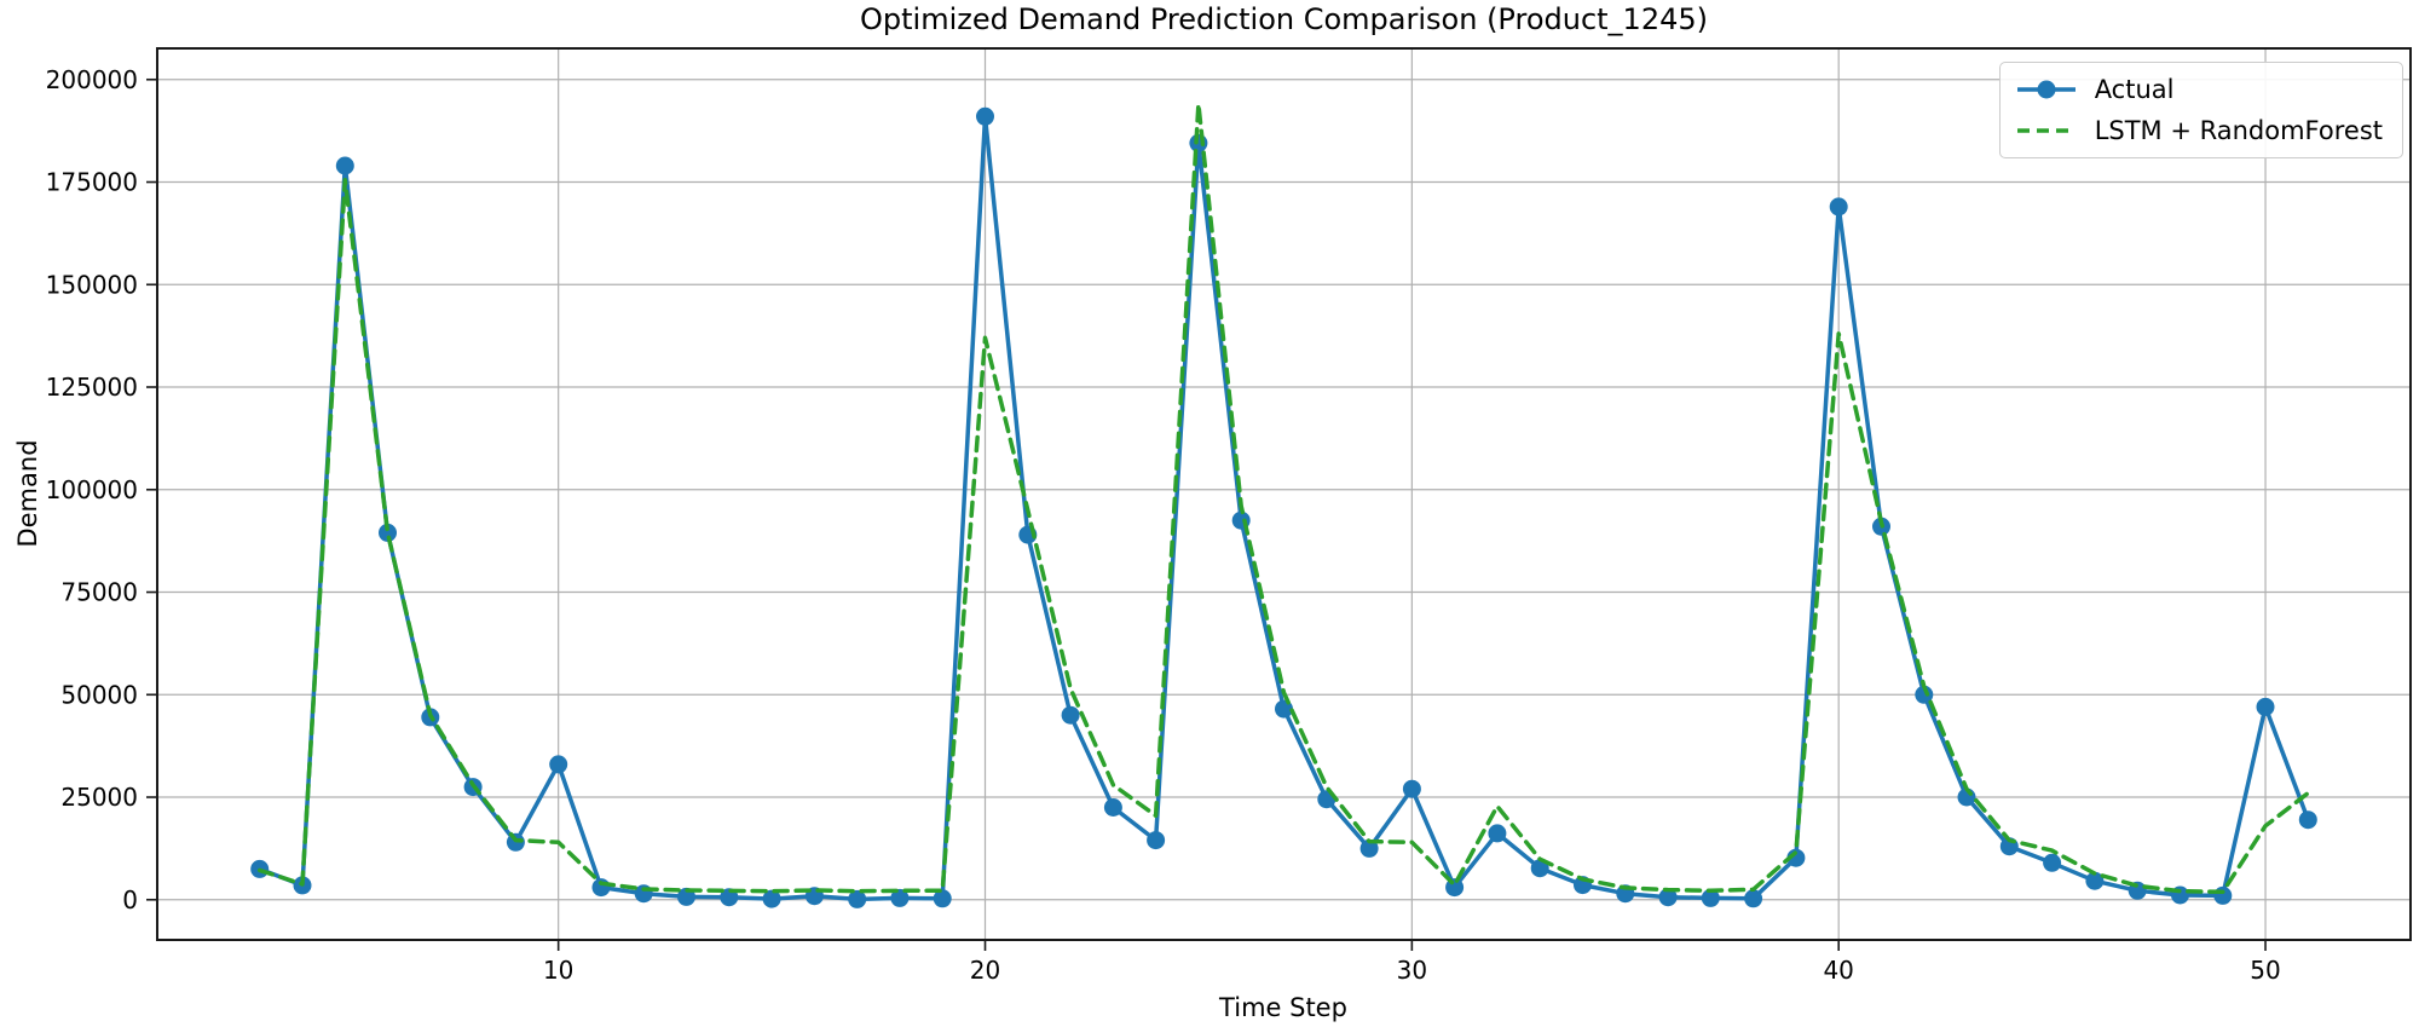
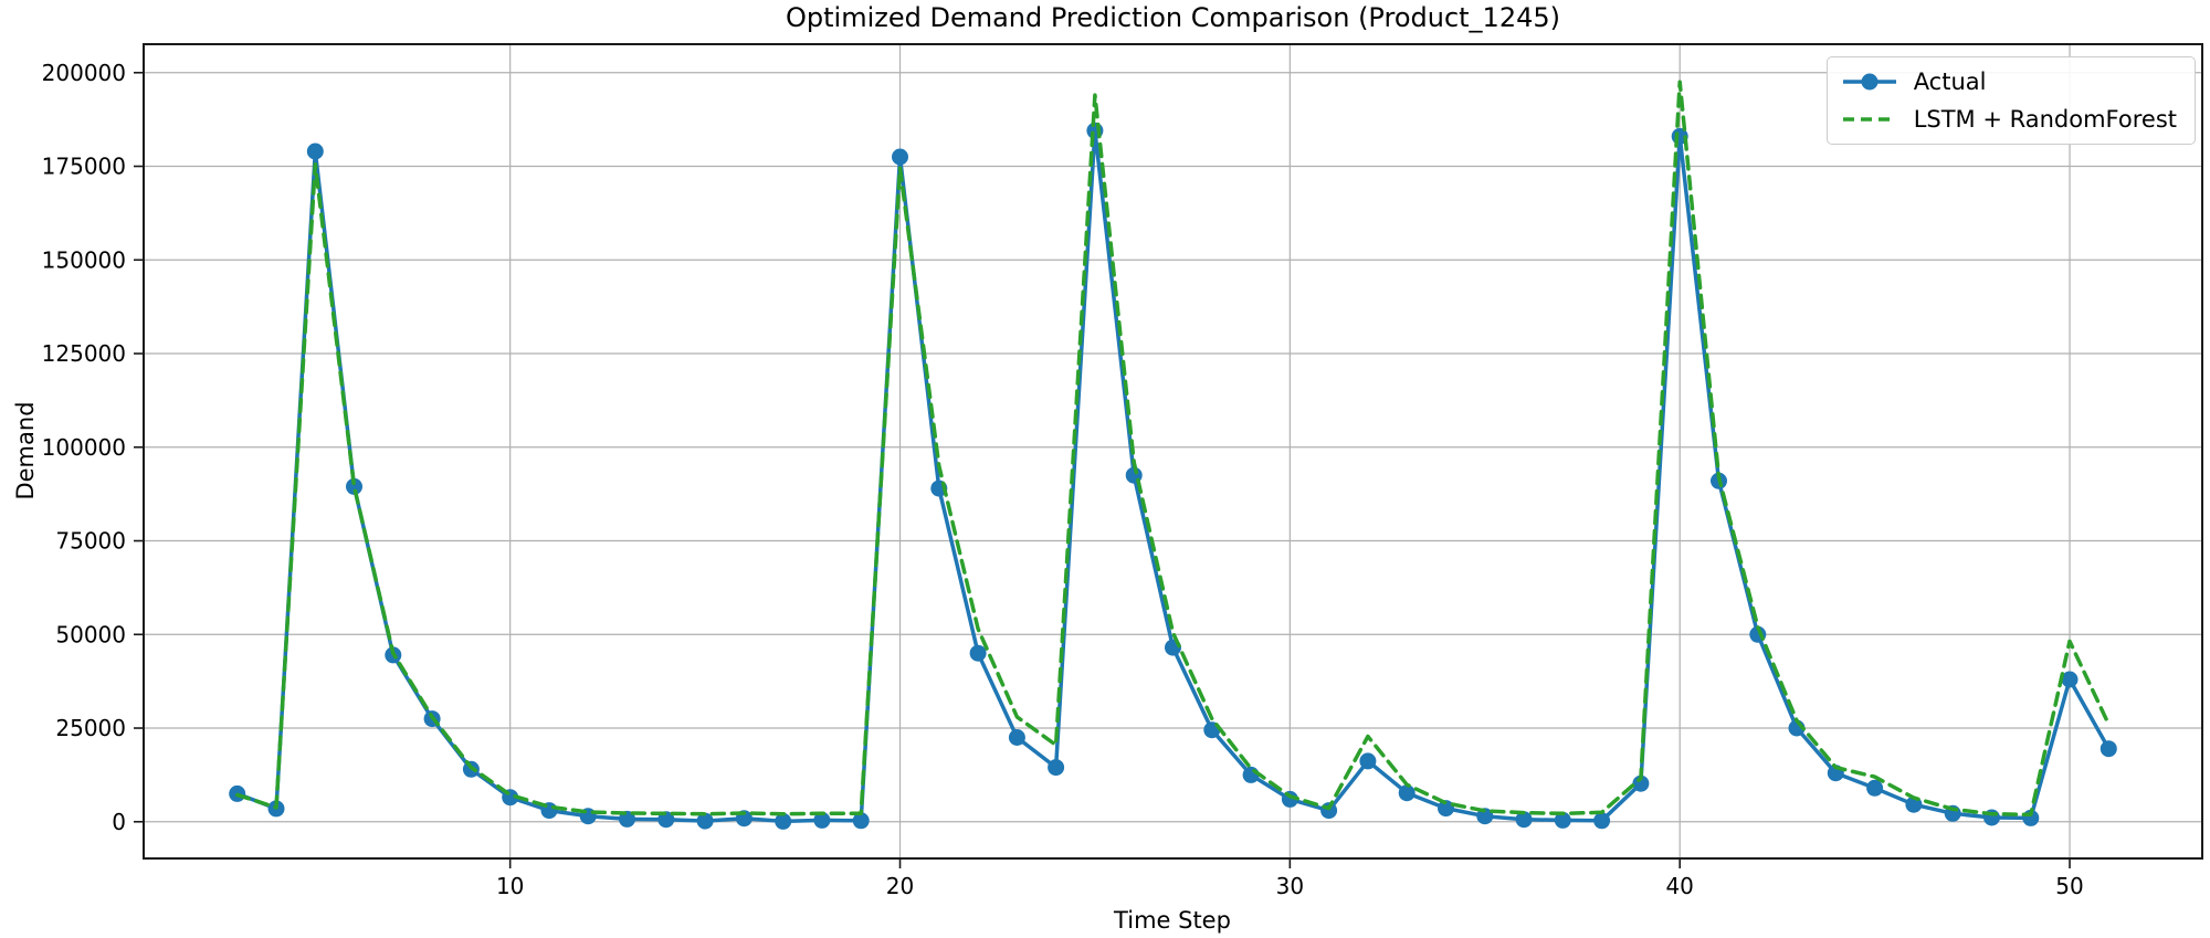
Actual/10: 33000 -> 6000
LSTM + RandomForest/10: 14000 -> 7000
Actual/20: 191000 -> 178000
LSTM + RandomForest/20: 137000 -> 174000
Actual/30: 27000 -> 6000
LSTM + RandomForest/30: 14000 -> 7000
Actual/40: 169000 -> 183000
LSTM + RandomForest/40: 138000 -> 198000
Actual/50: 47000 -> 38000
LSTM + RandomForest/50: 18000 -> 48000
